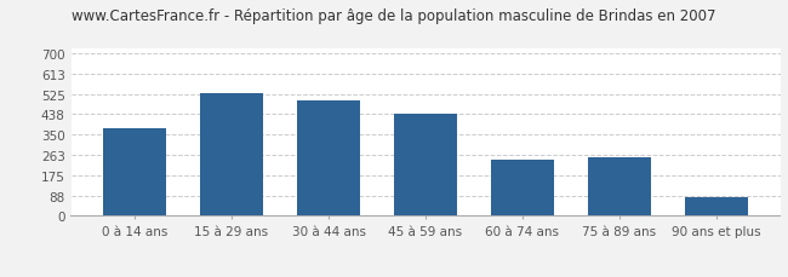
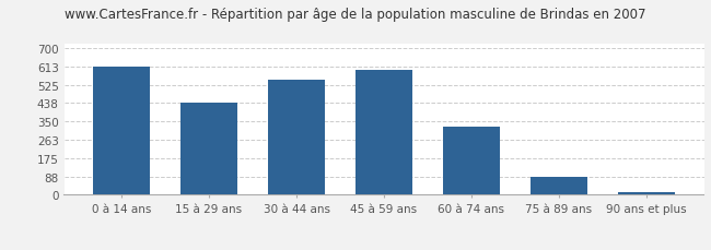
0 à 14 ans: 380 -> 610
15 à 29 ans: 530 -> 440
30 à 44 ans: 500 -> 550
45 à 59 ans: 440 -> 600
60 à 74 ans: 240 -> 320
75 à 89 ans: 250 -> 90
90 ans et plus: 80 -> 10
